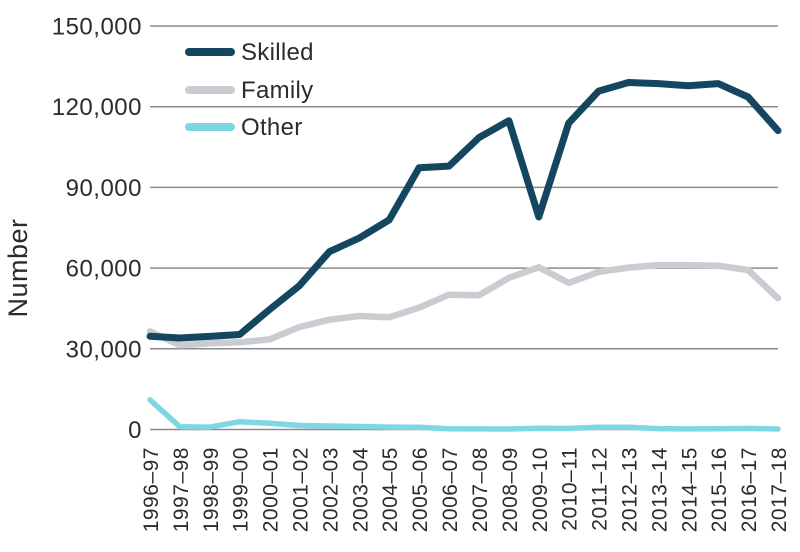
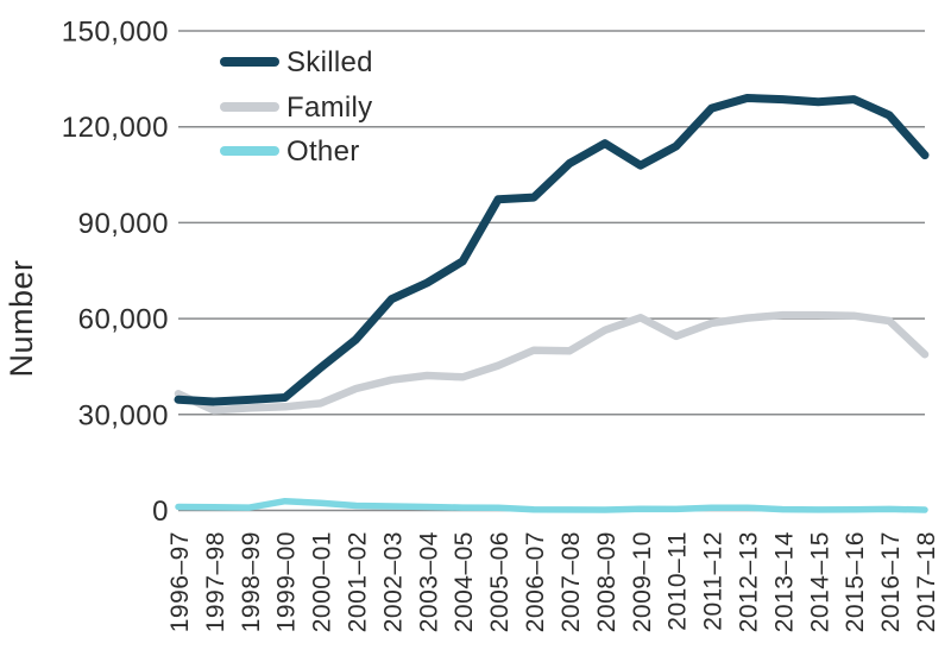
Other/1996–97: 11000 -> 1000
Skilled/2009–10: 79000 -> 108000
